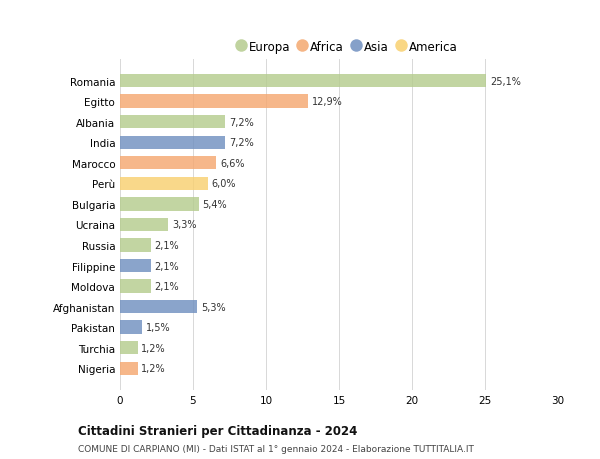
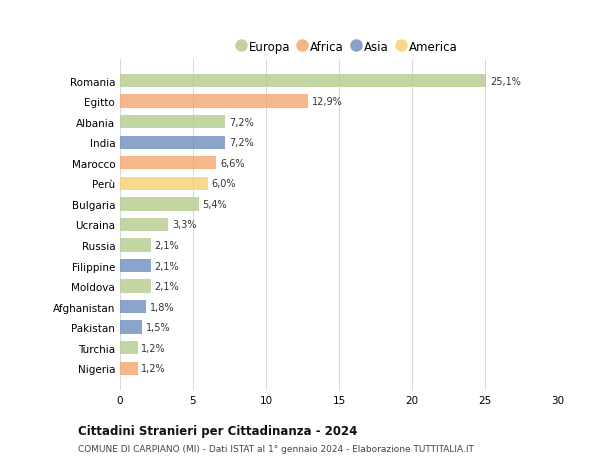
Afghanistan: 5,3% -> 1,8%
